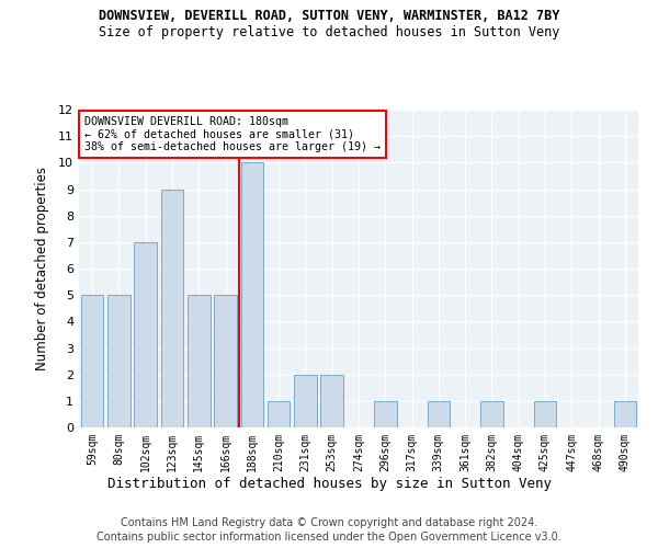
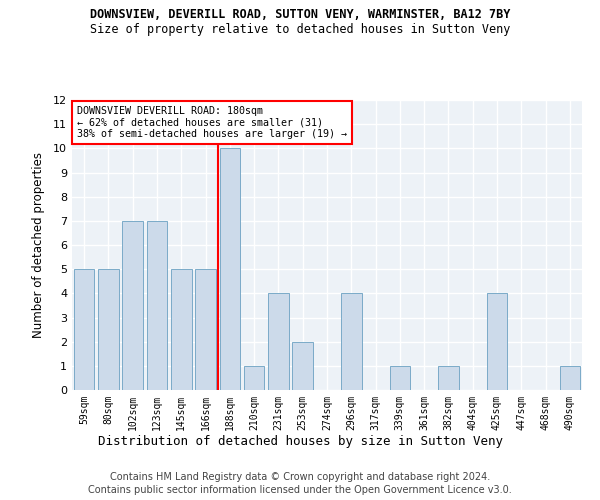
123sqm: 9 -> 7
231sqm: 2 -> 4
296sqm: 1 -> 4
425sqm: 1 -> 4
